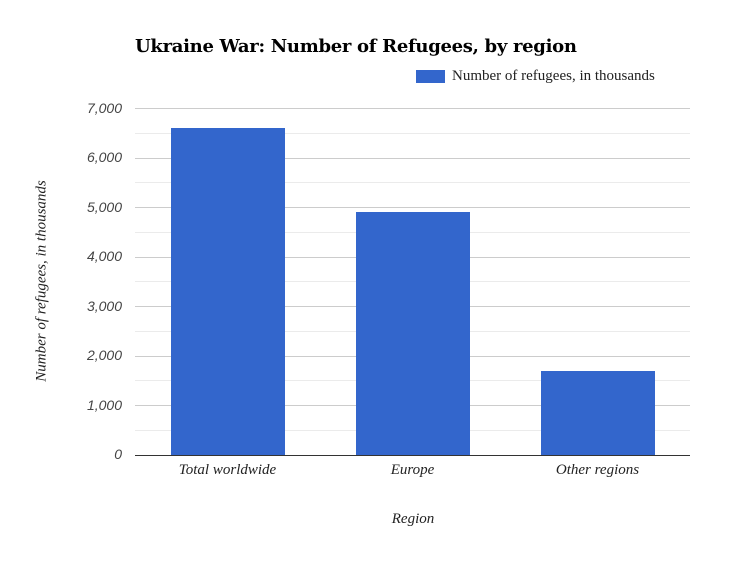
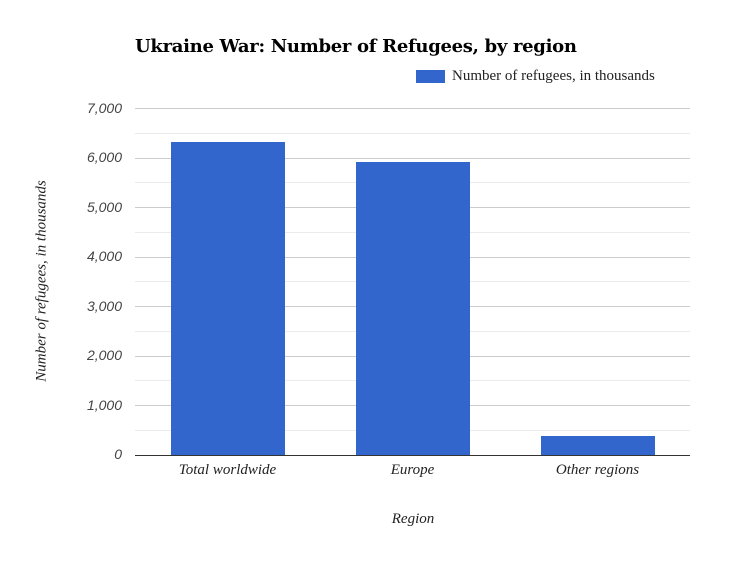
Total worldwide: 6600 -> 6300
Europe: 4900 -> 5900
Other regions: 1700 -> 400
